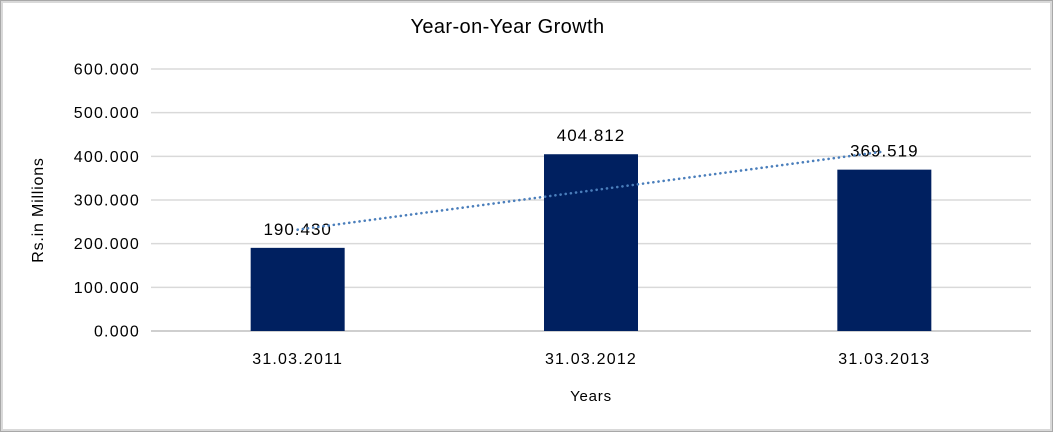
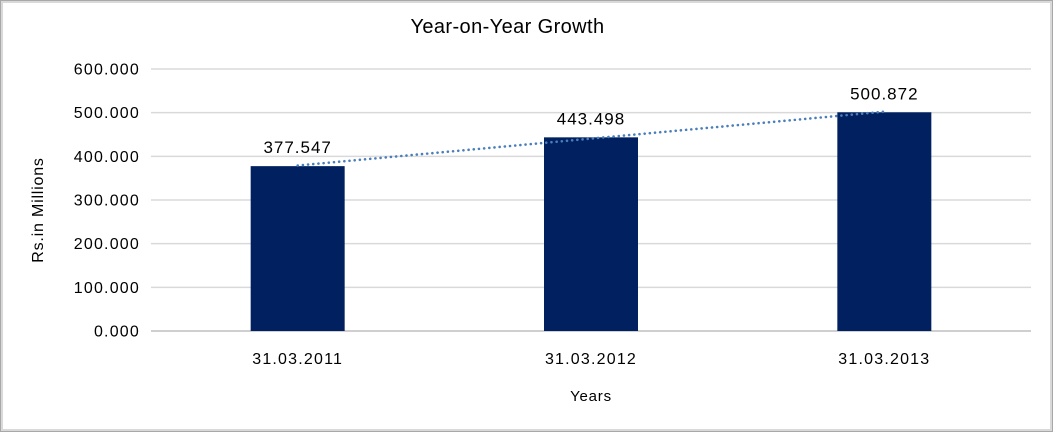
31.03.2011: 190.430 -> 377.547
31.03.2012: 404.812 -> 443.498
31.03.2013: 369.519 -> 500.872
